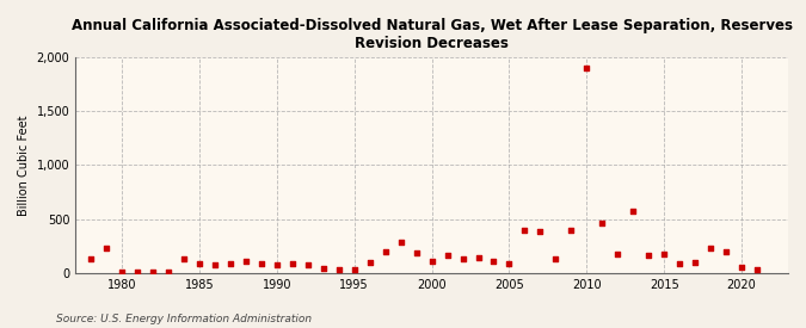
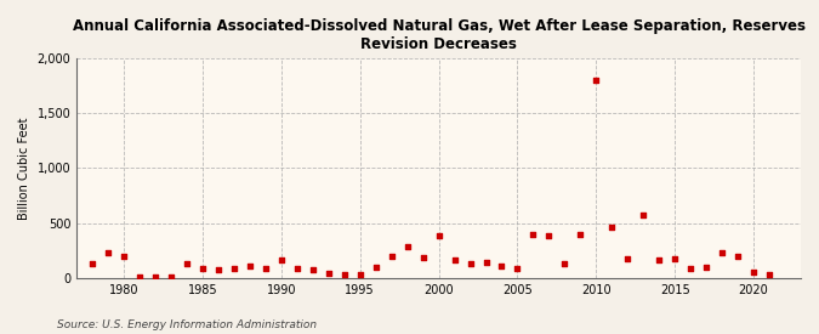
1980: 10 -> 200
1990: 70 -> 160
2000: 110 -> 380
2010: 1,900 -> 1,800
